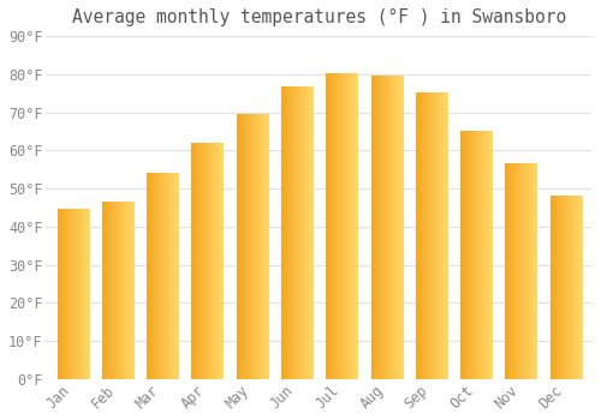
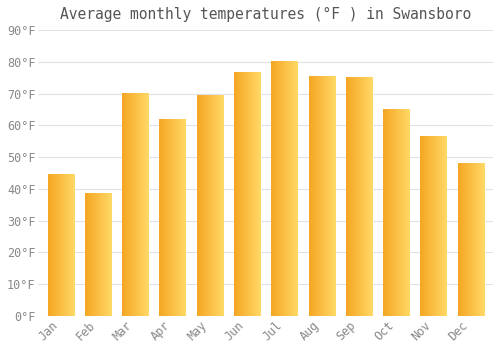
Feb: 46.5°F -> 38.5°F
Mar: 54.0°F -> 70.0°F
Aug: 79.5°F -> 75.5°F
